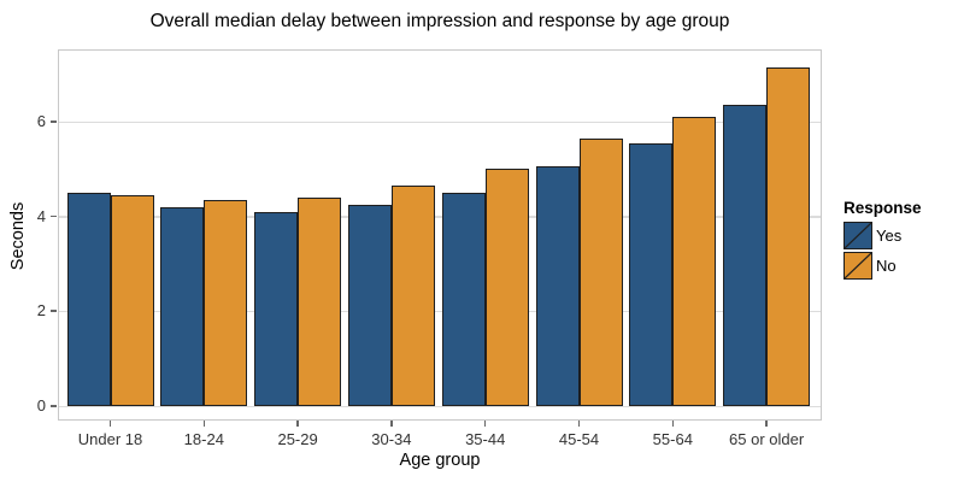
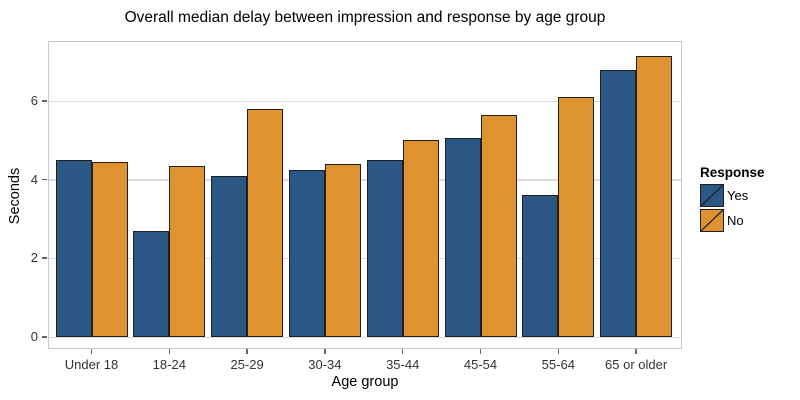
Yes/18-24: 4.2 -> 2.7
No/25-29: 4.4 -> 5.8
No/30-34: 4.7 -> 4.4
Yes/55-64: 5.5 -> 3.6
Yes/65 or older: 6.3 -> 6.8
